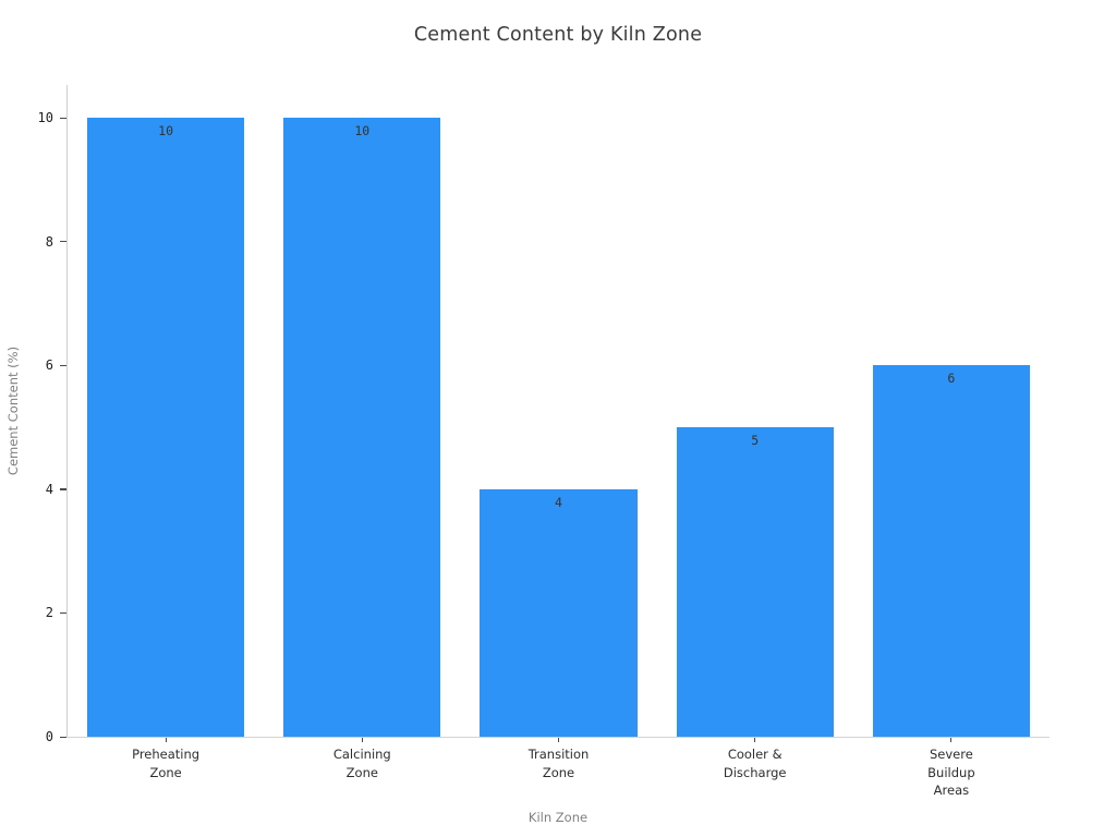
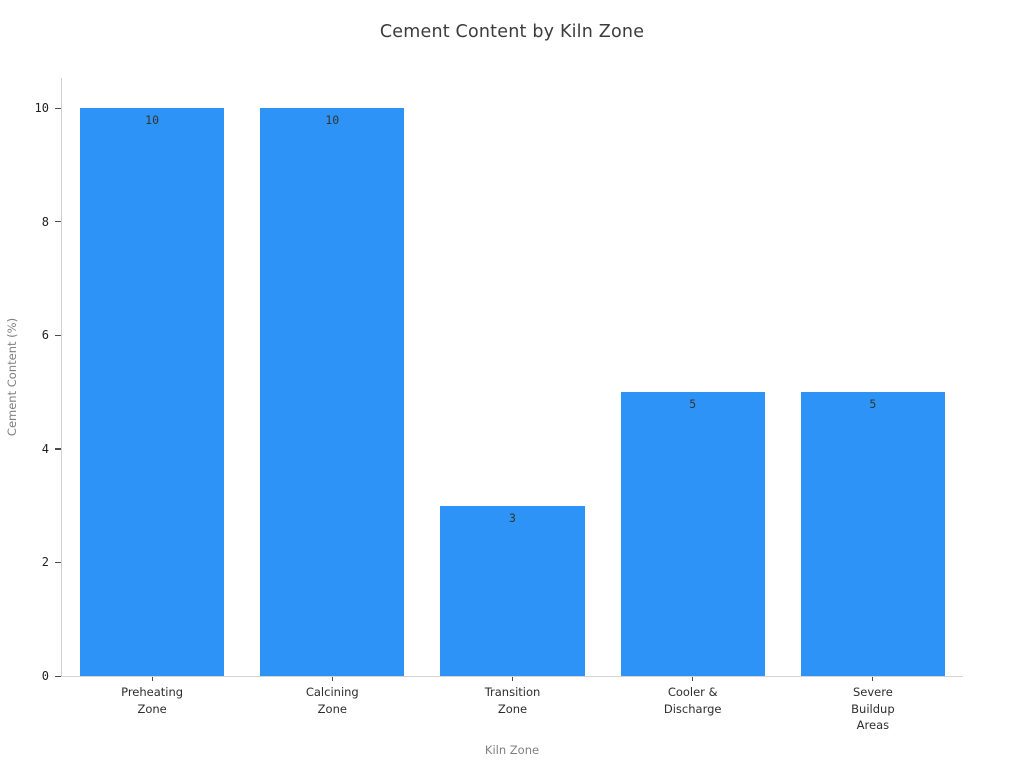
Transition Zone: 4 -> 3
Severe Buildup Areas: 6 -> 5
